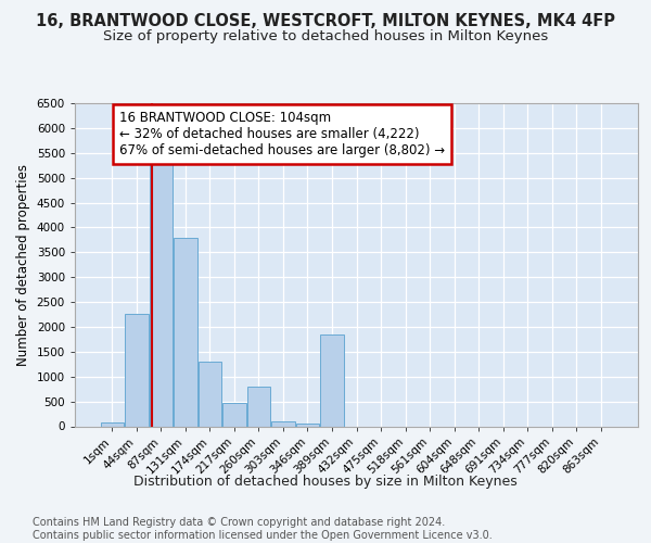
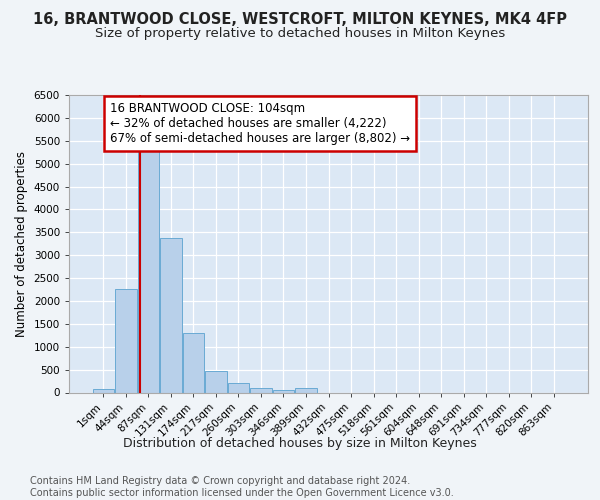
131sqm: 3800 -> 3380
260sqm: 800 -> 210
389sqm: 1850 -> 90
